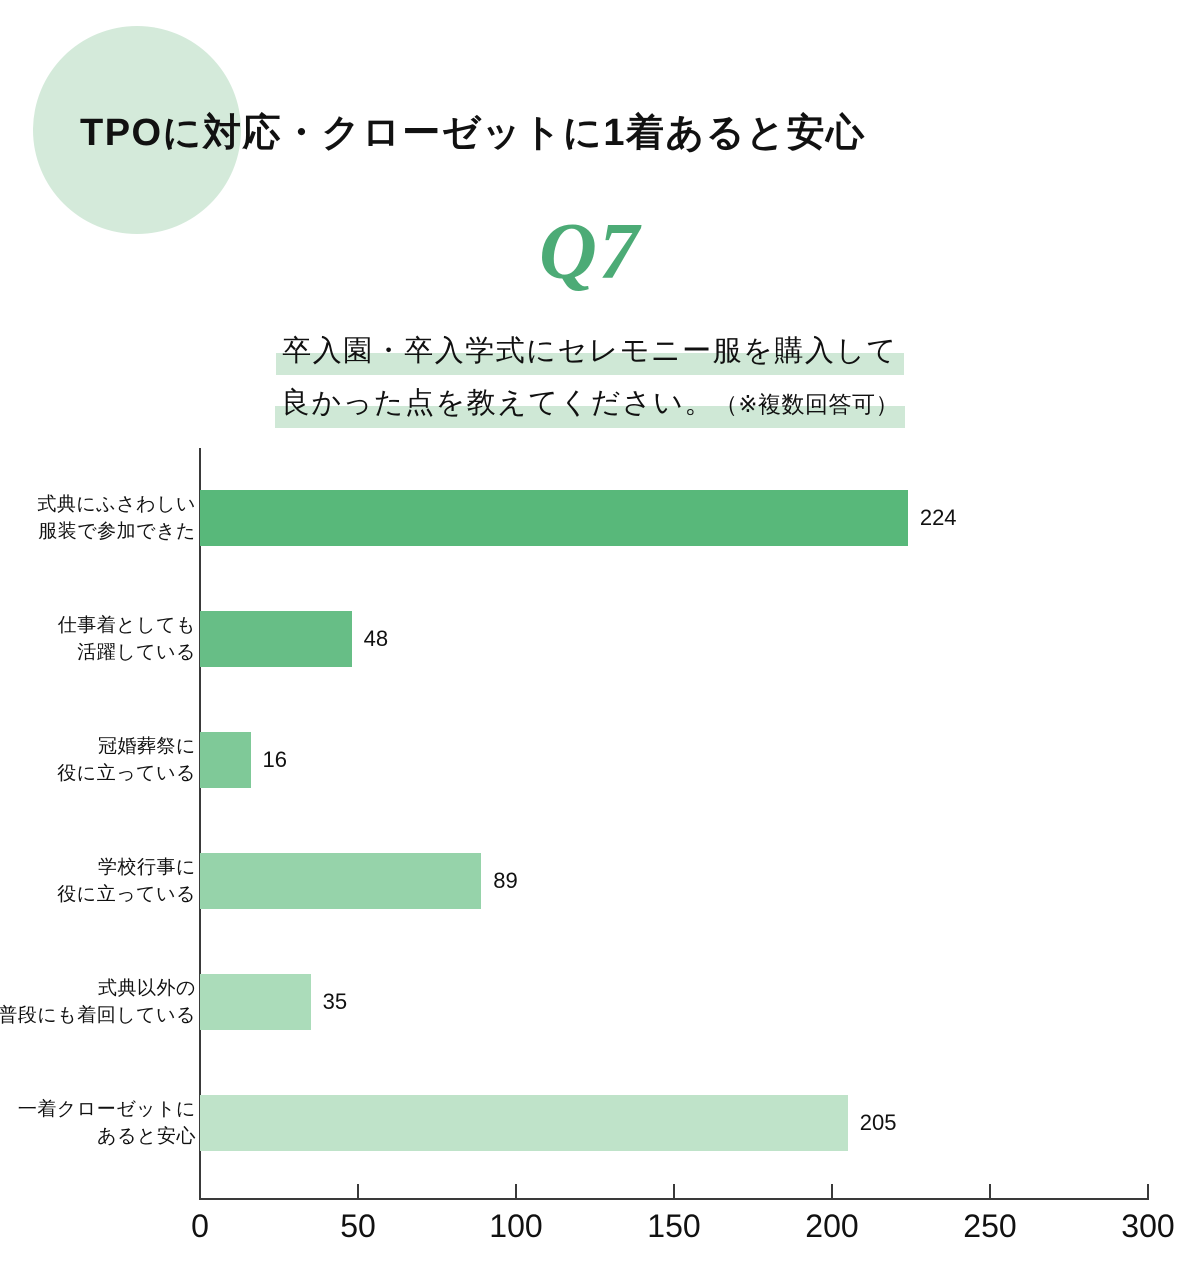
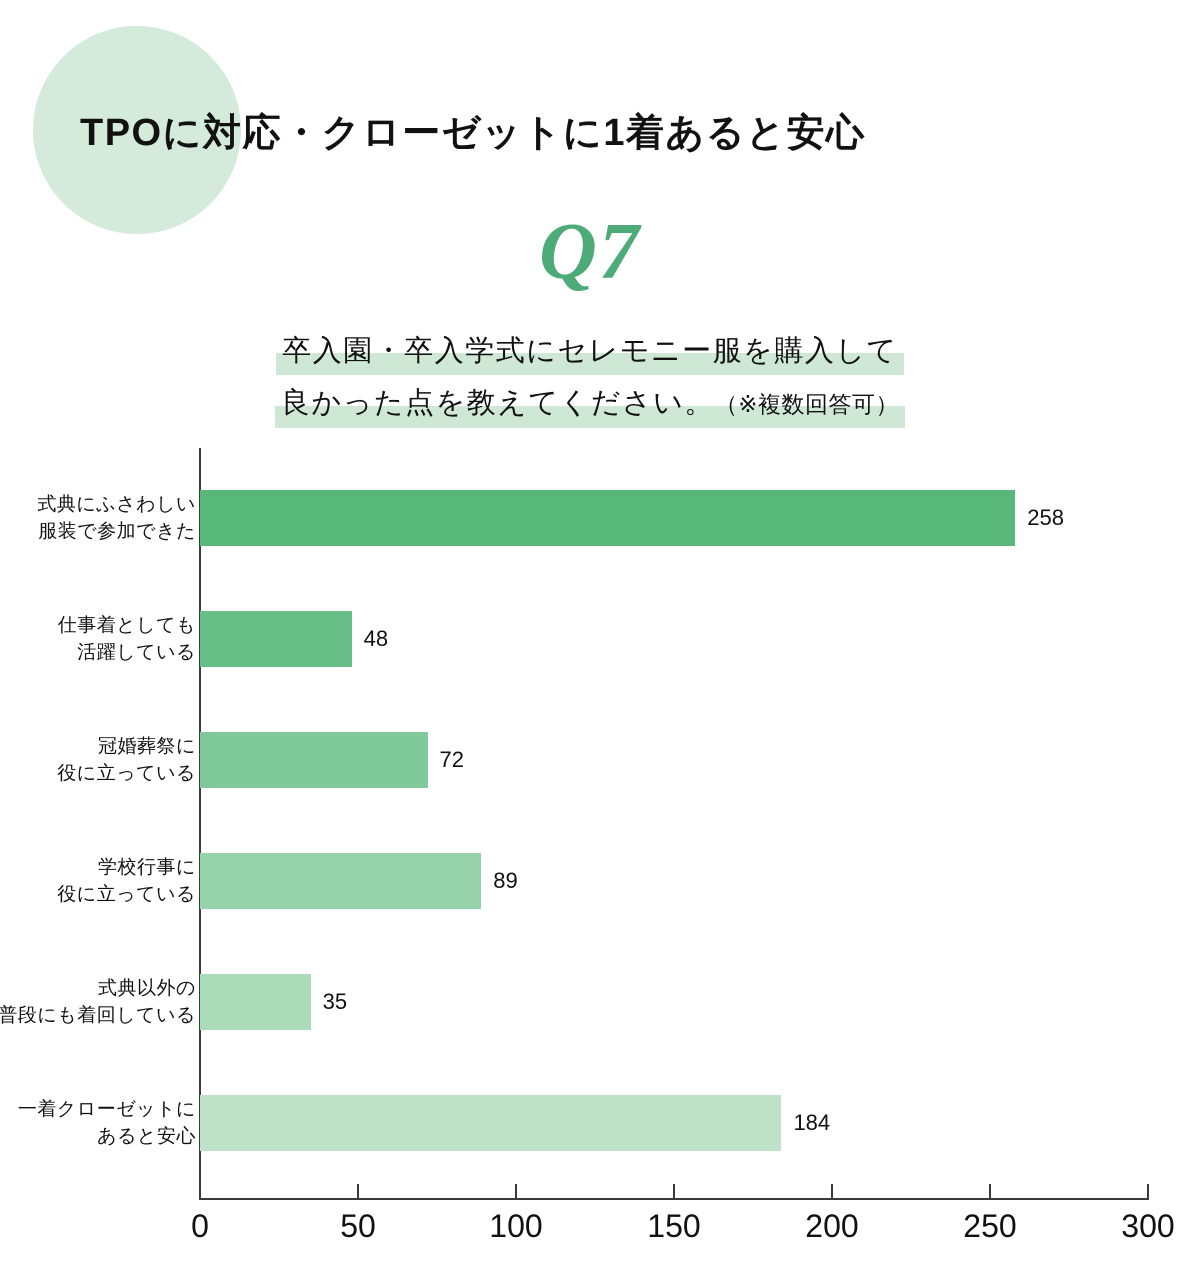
式典にふさわしい 服装で参加できた: 224 -> 258
冠婚葬祭に 役に立っている: 16 -> 72
一着クローゼットに あると安心: 205 -> 184
